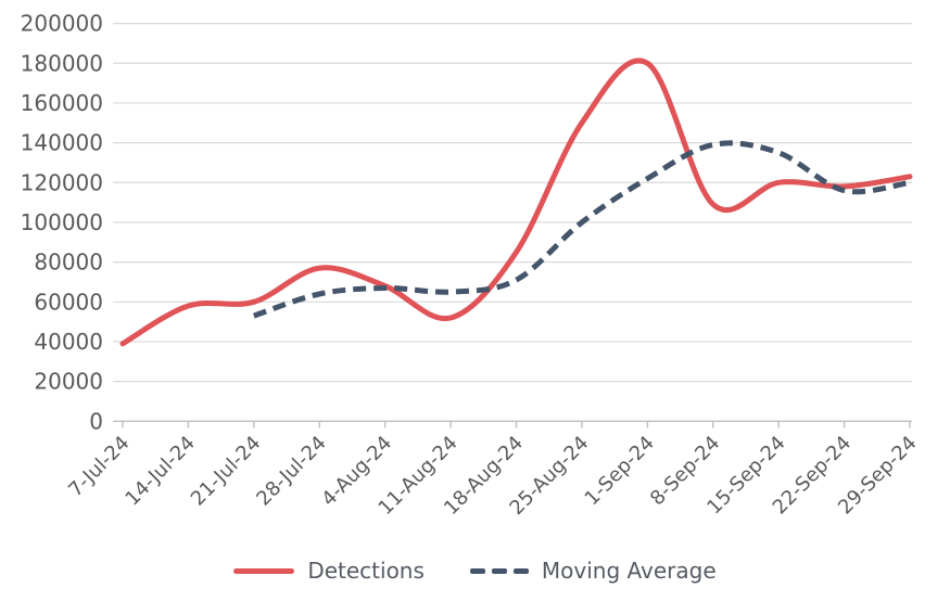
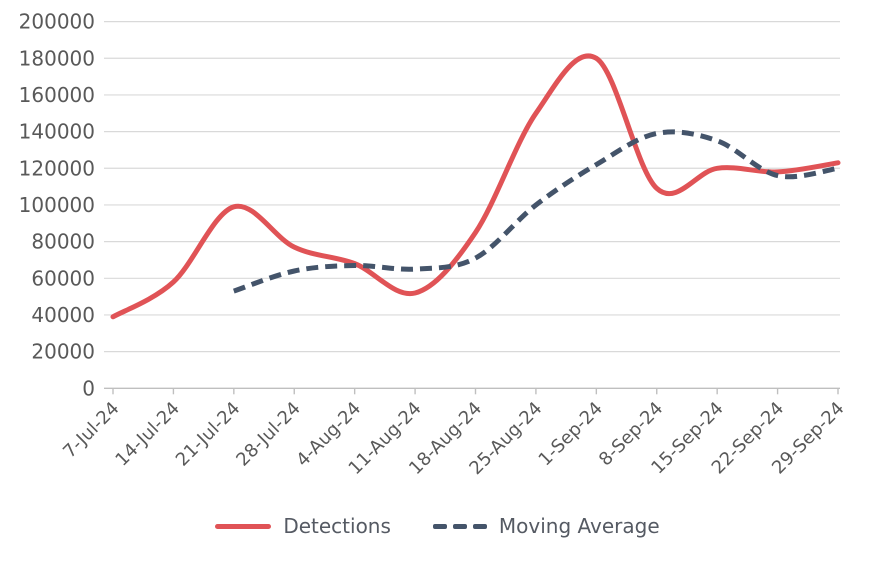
Detections/21-Jul-24: 60000 -> 99000
